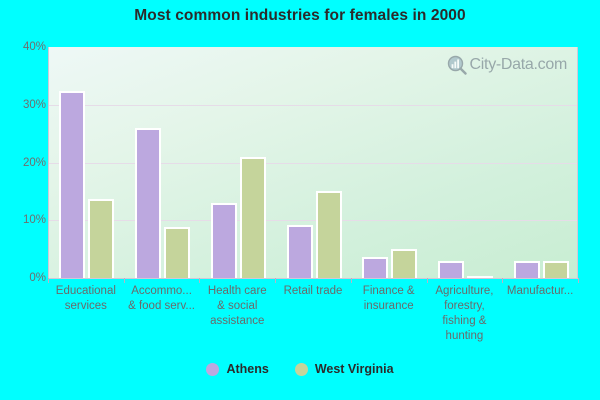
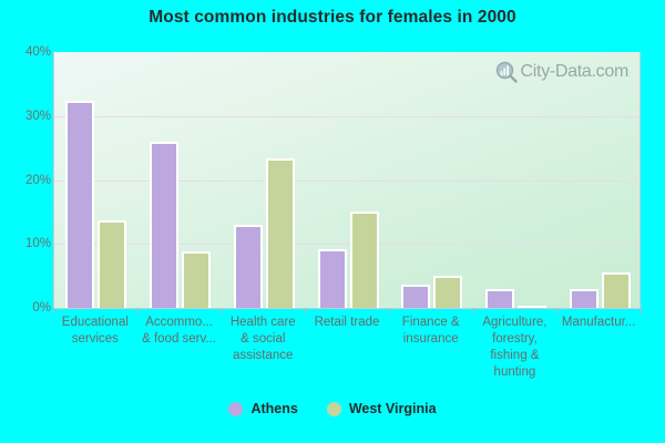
West Virginia/Health care & social assistance: 21% -> 23%
West Virginia/Manufactur...: 3% -> 6%
